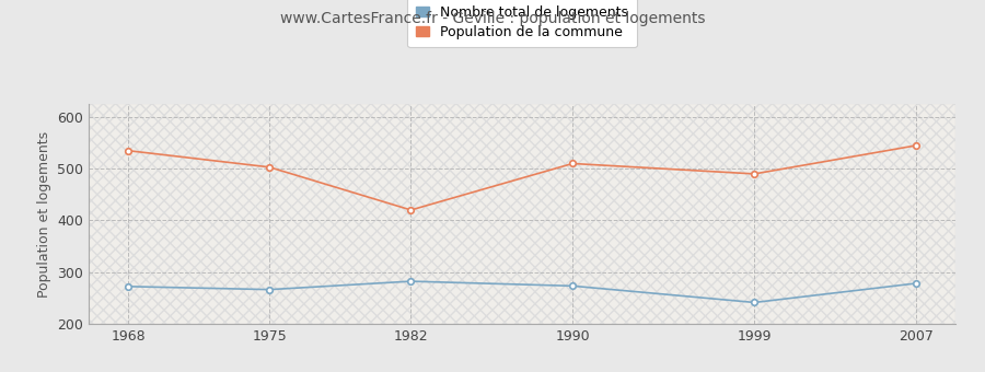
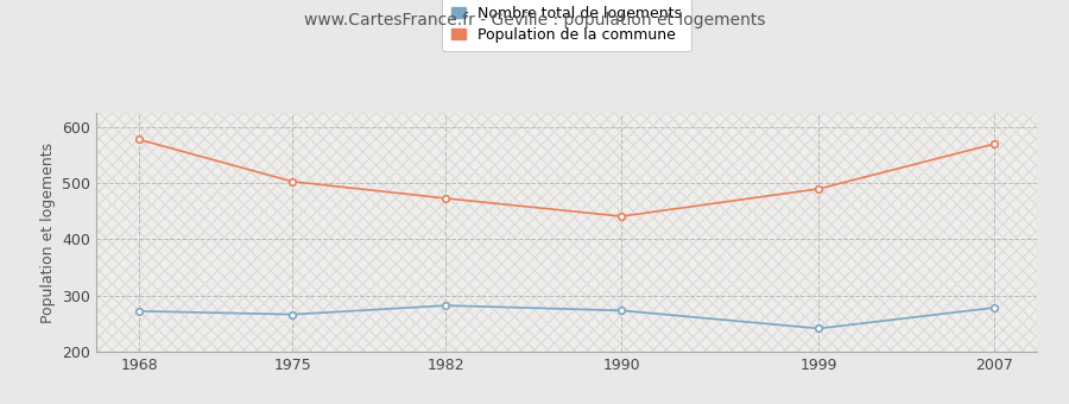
Population de la commune/1968: 535 -> 578
Population de la commune/1982: 420 -> 473
Population de la commune/1990: 510 -> 441
Population de la commune/2007: 545 -> 570
